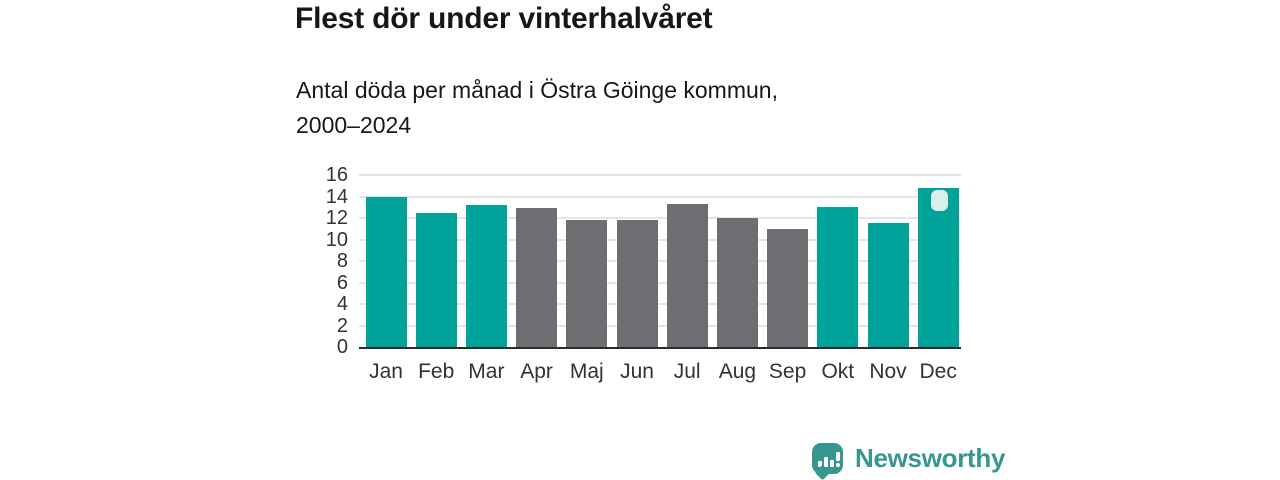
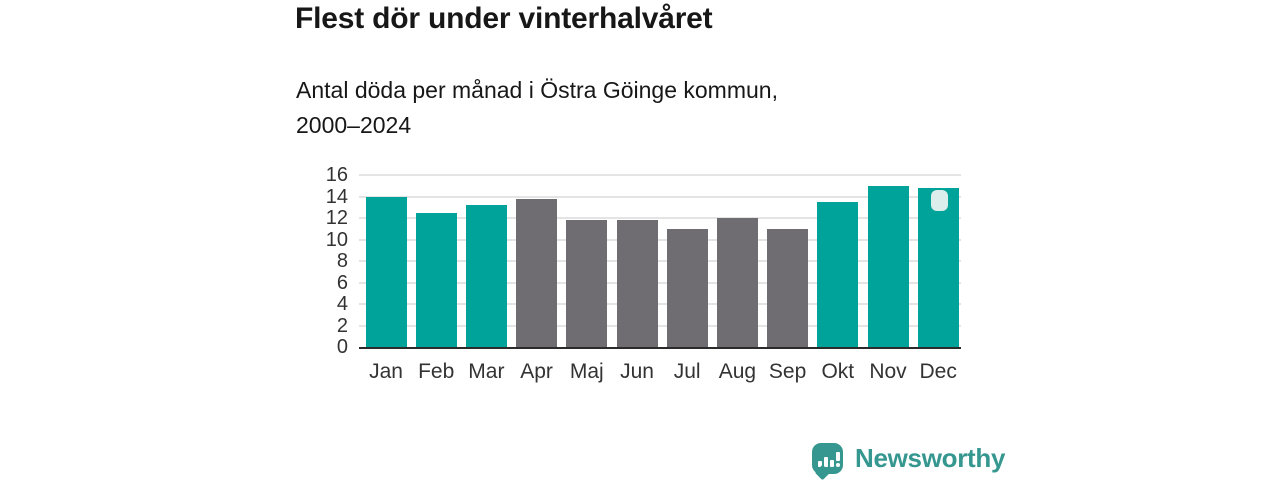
Apr: 12.9 -> 13.8
Jul: 13.3 -> 11.0
Okt: 13.0 -> 13.5
Nov: 11.5 -> 15.0
